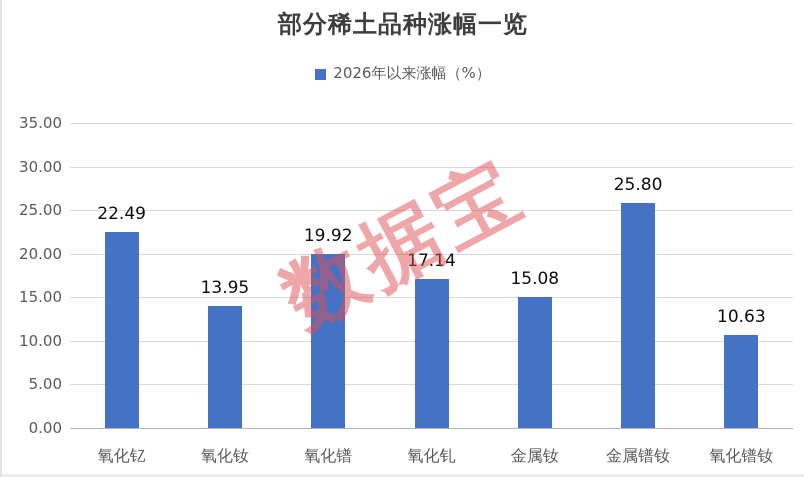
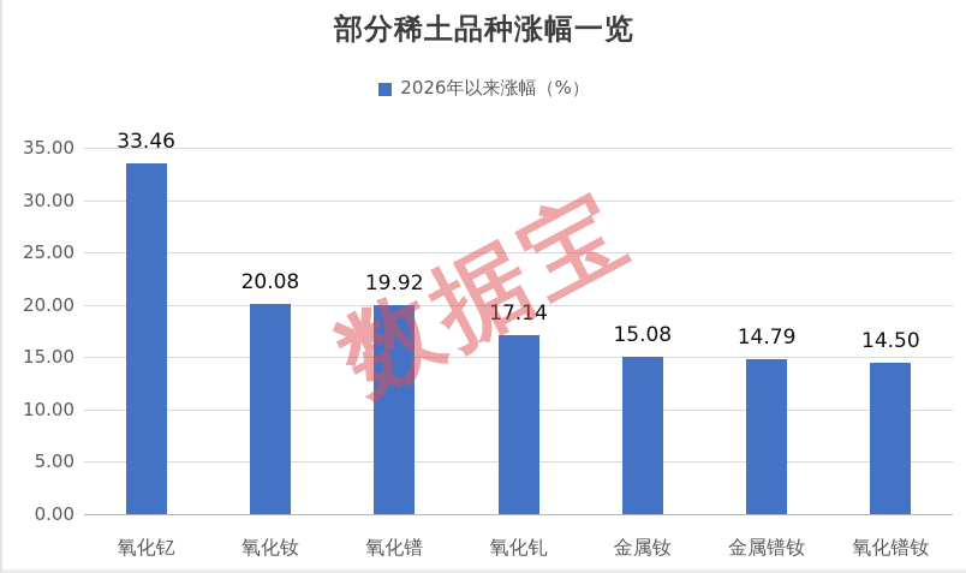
氧化钇: 22.49 -> 33.46
氧化钕: 13.95 -> 20.08
金属镨钕: 25.80 -> 14.79
氧化镨钕: 10.63 -> 14.50
